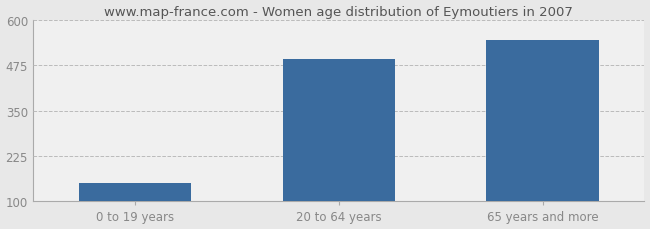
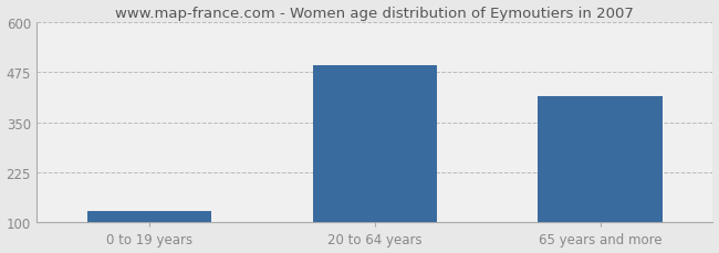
0 to 19 years: 150 -> 130
65 years and more: 545 -> 415
